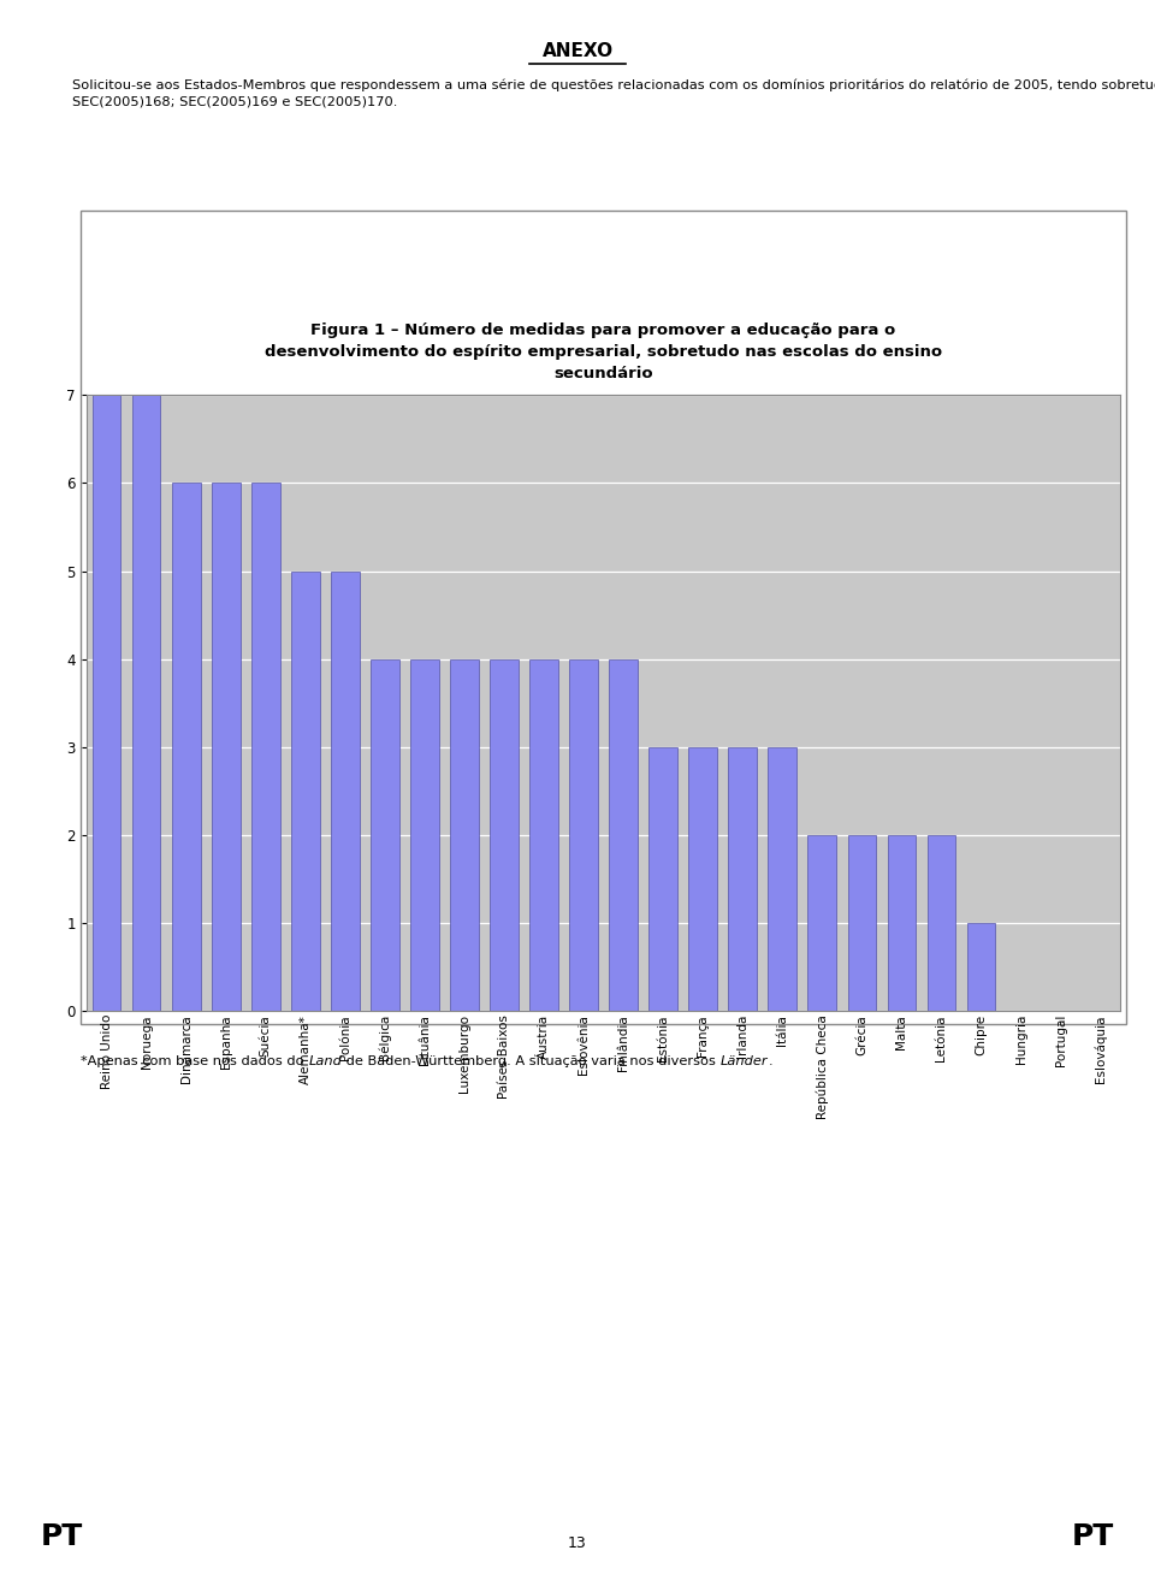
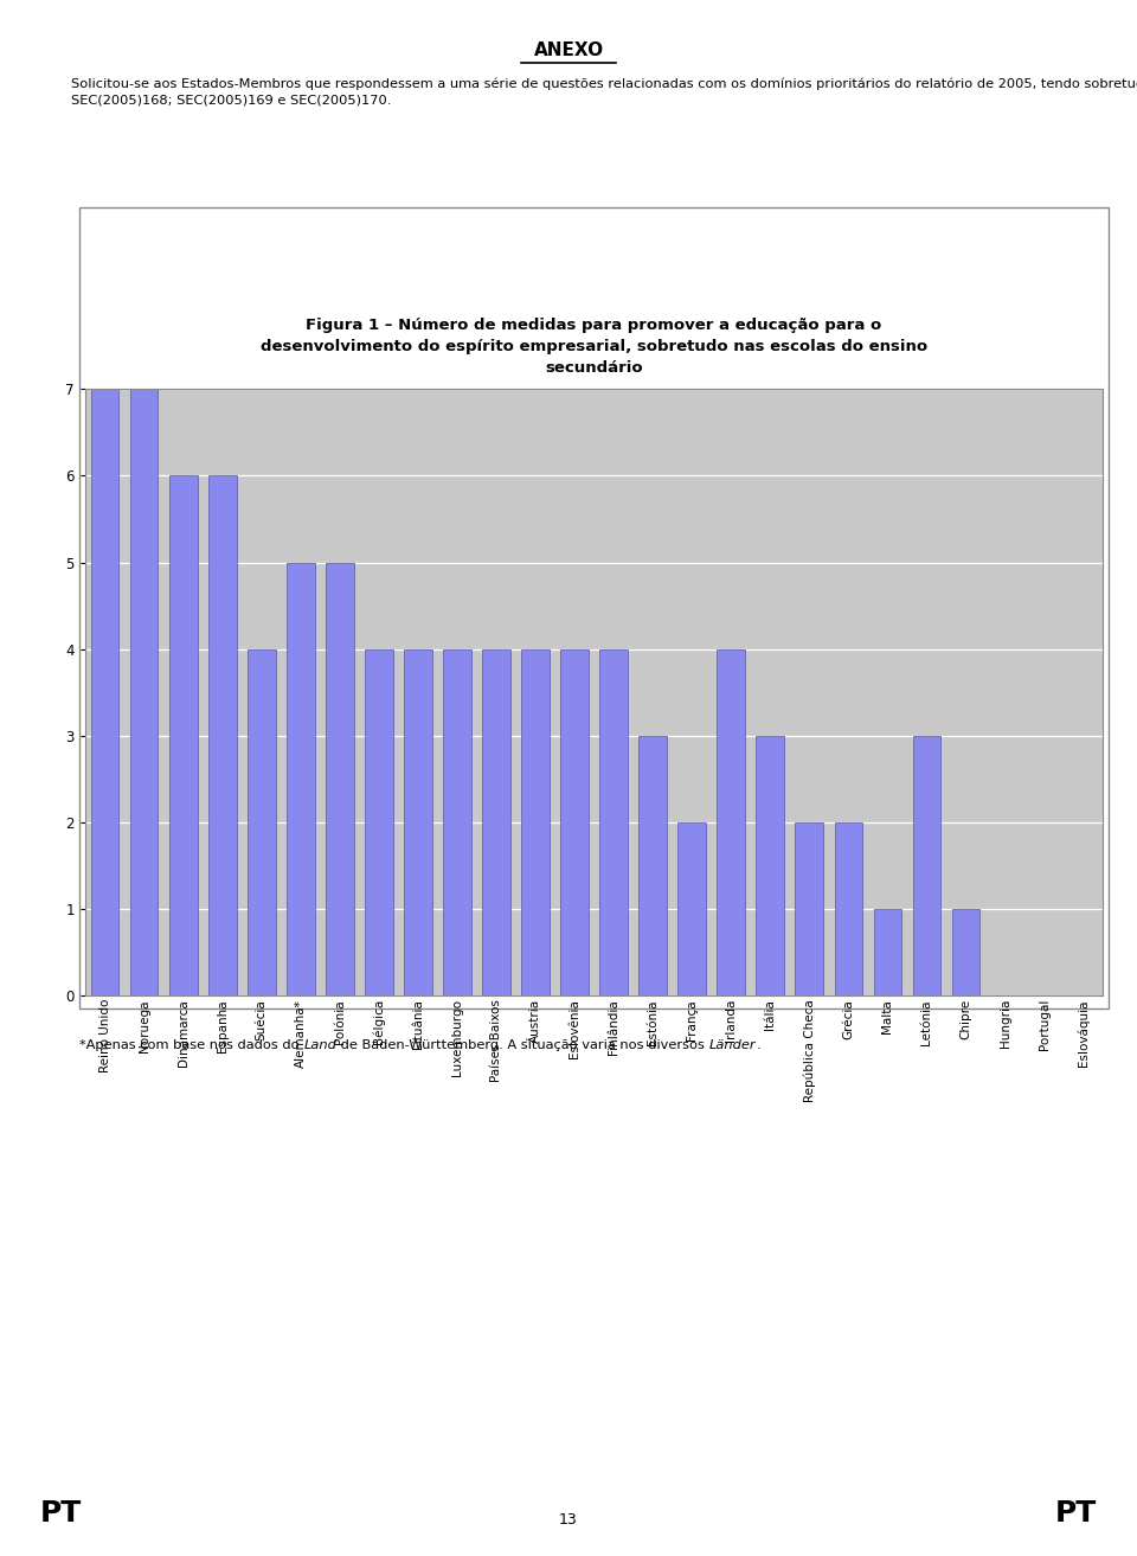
Suécia: 6 -> 4
França: 3 -> 2
Irlanda: 3 -> 4
Malta: 2 -> 1
Letónia: 2 -> 3
